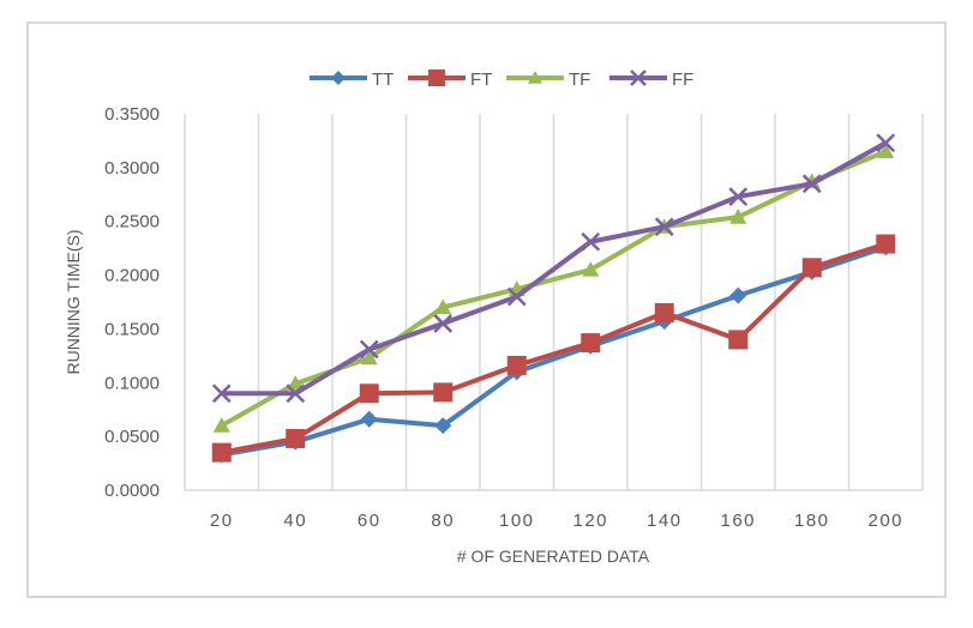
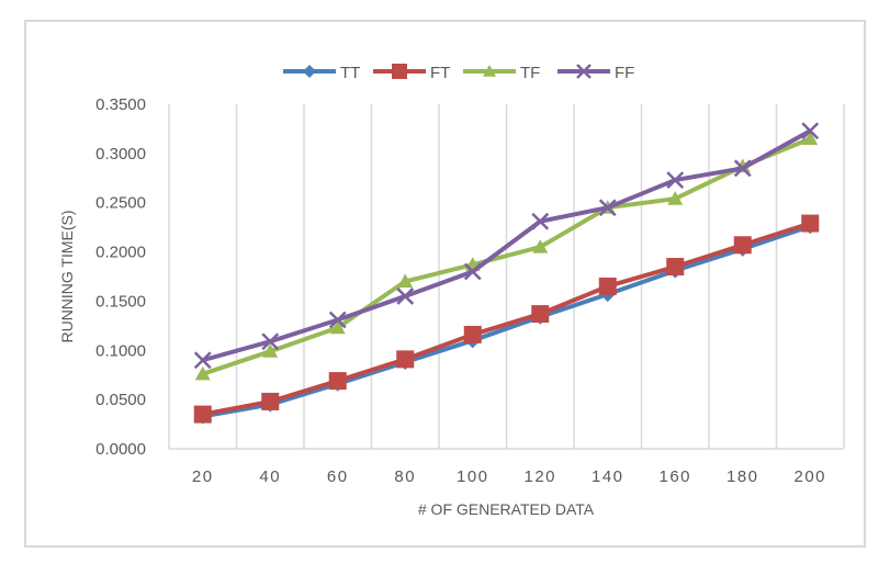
TF/20: 0.06 -> 0.08
FF/40: 0.09 -> 0.11
FT/60: 0.09 -> 0.07
TT/80: 0.06 -> 0.09
FT/160: 0.14 -> 0.18
